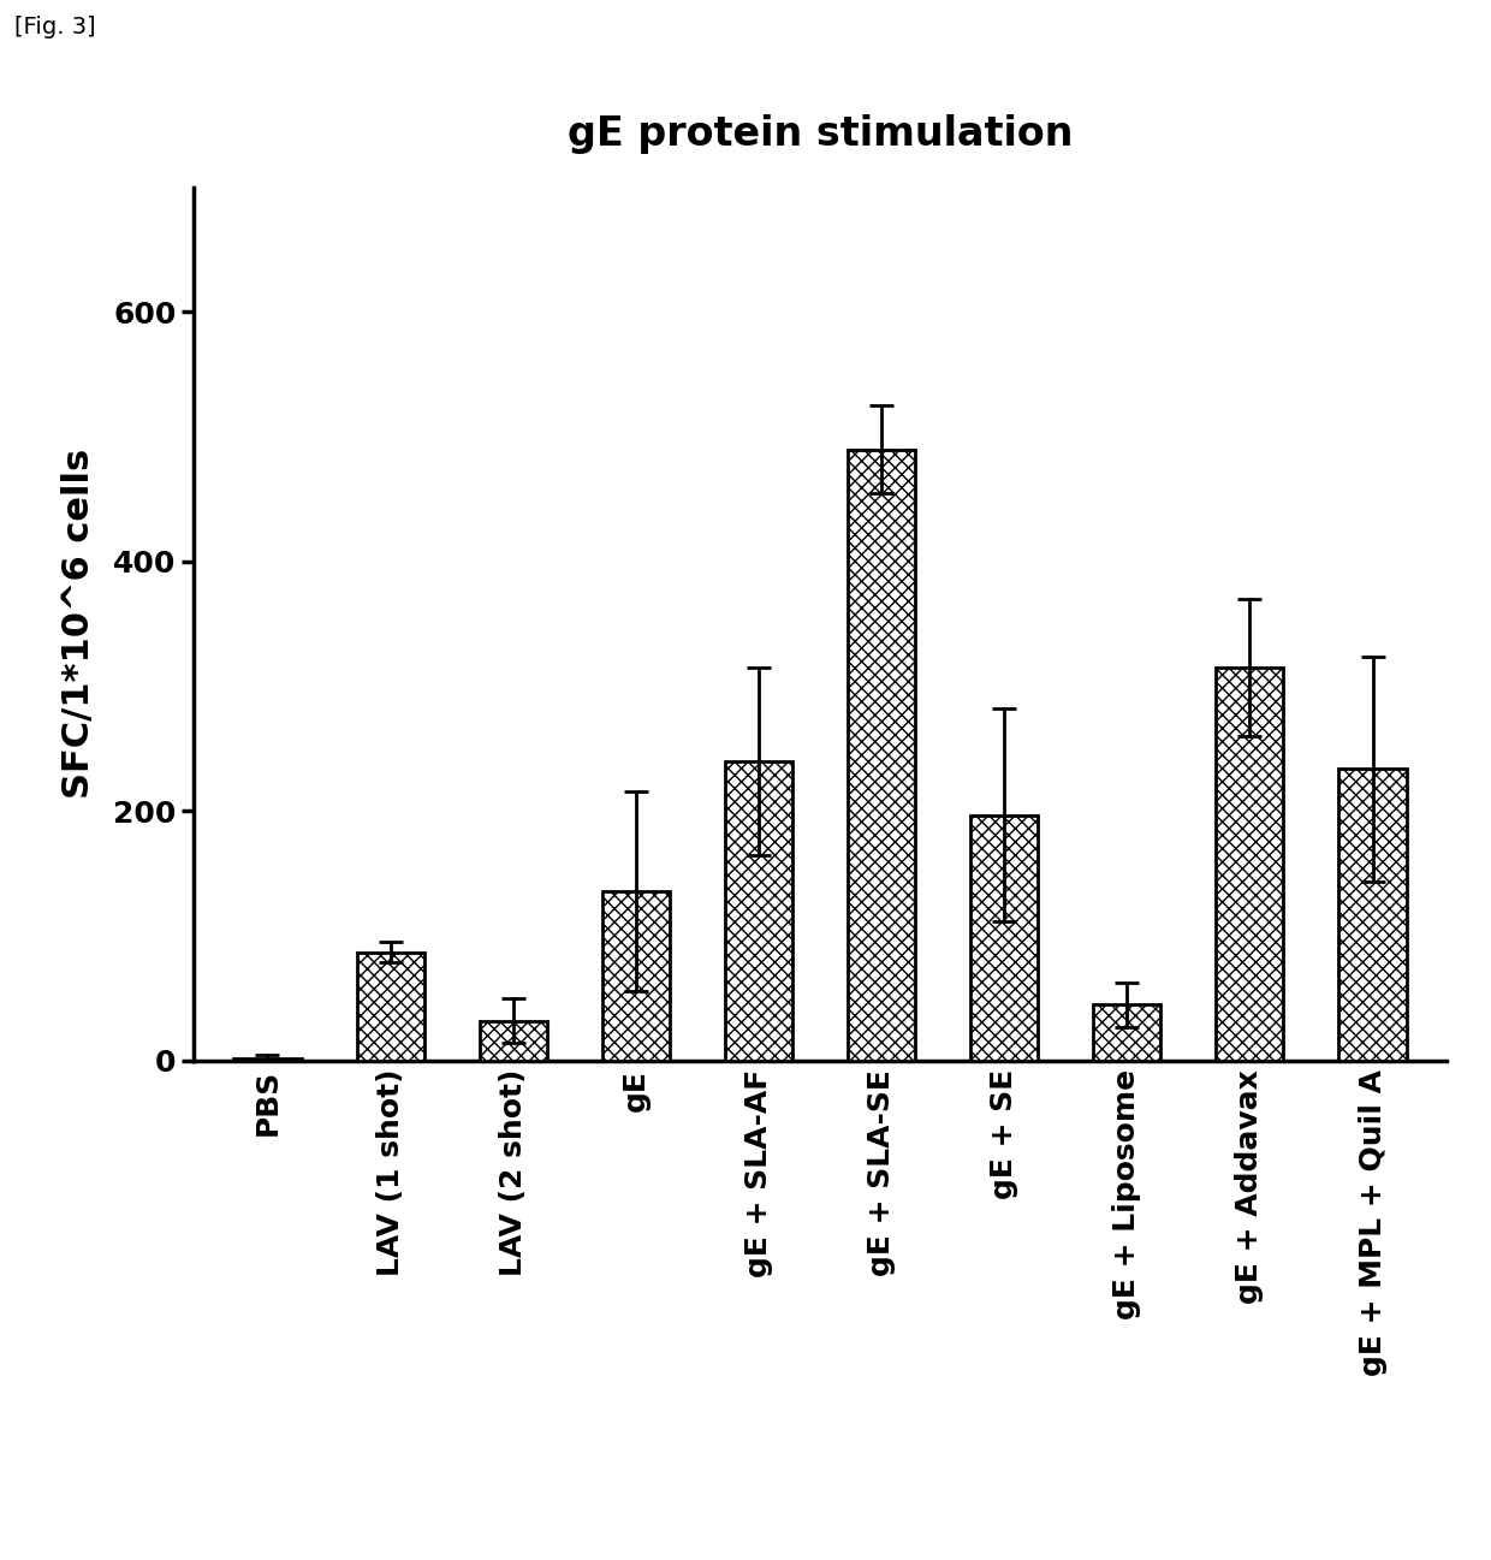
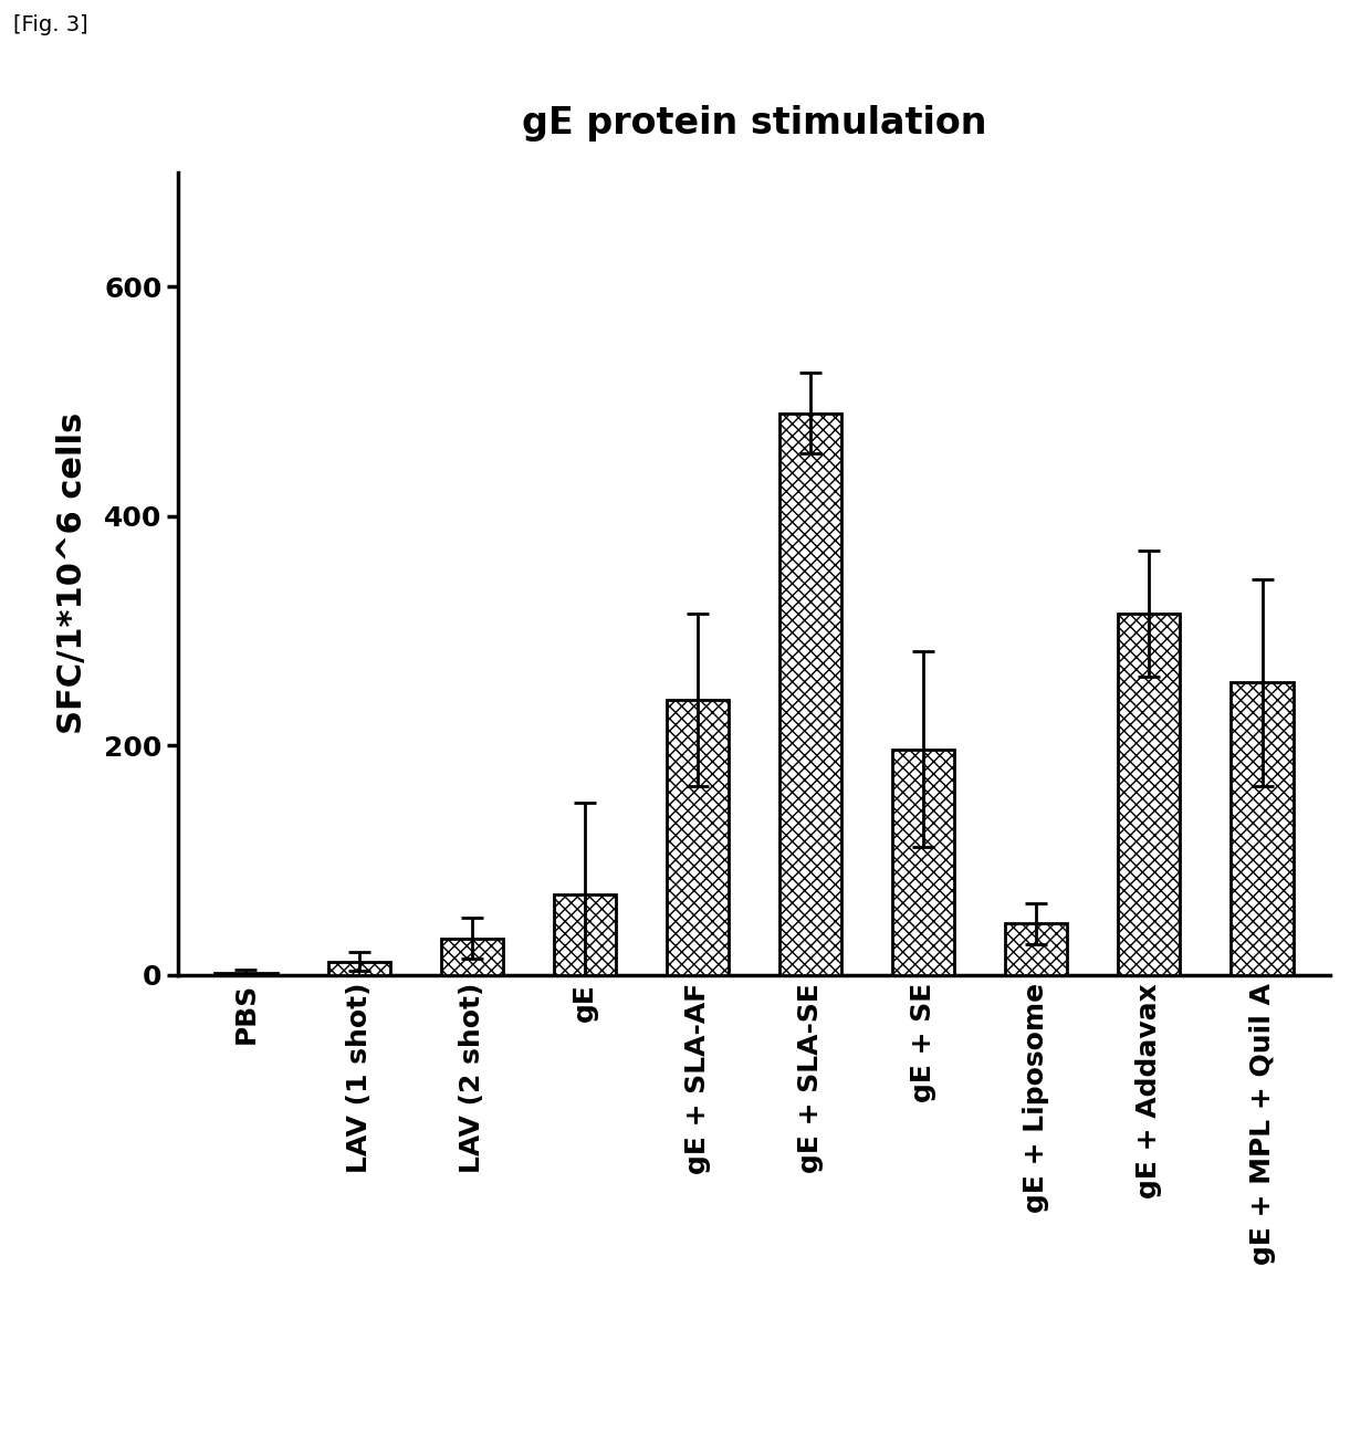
LAV (1 shot): 87 -> 12
gE: 136 -> 70
gE + MPL + Quil A: 234 -> 255
